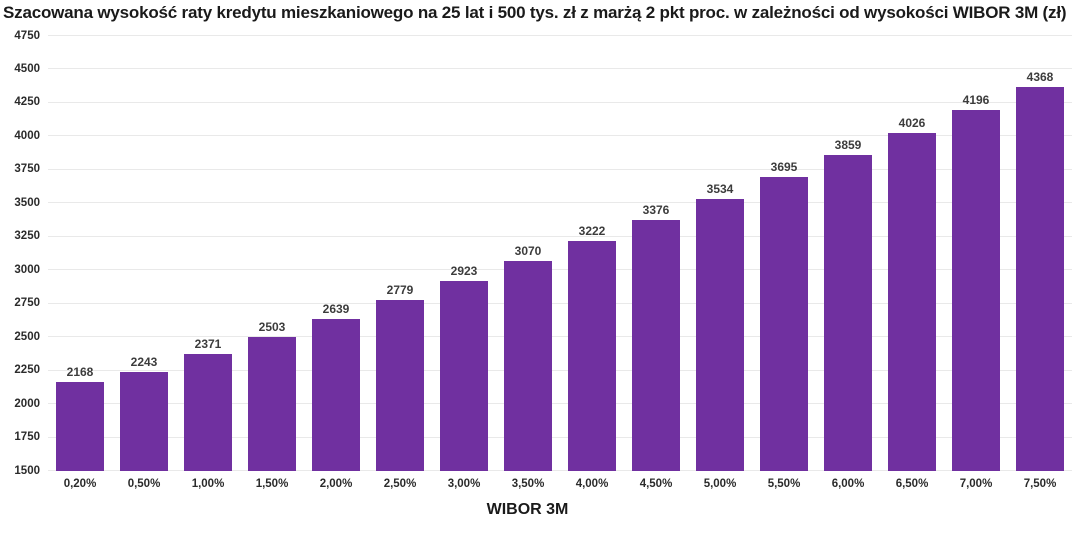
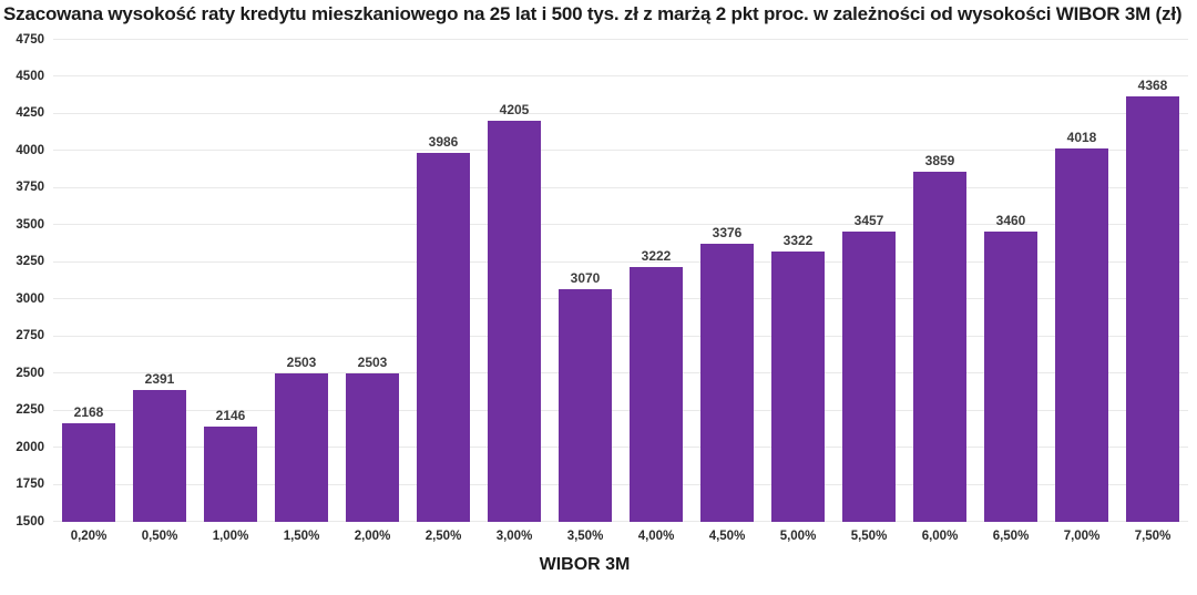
0,50%: 2243 -> 2391
1,00%: 2371 -> 2146
2,00%: 2639 -> 2503
2,50%: 2779 -> 3986
3,00%: 2923 -> 4205
5,00%: 3534 -> 3322
5,50%: 3695 -> 3457
6,50%: 4026 -> 3460
7,00%: 4196 -> 4018
